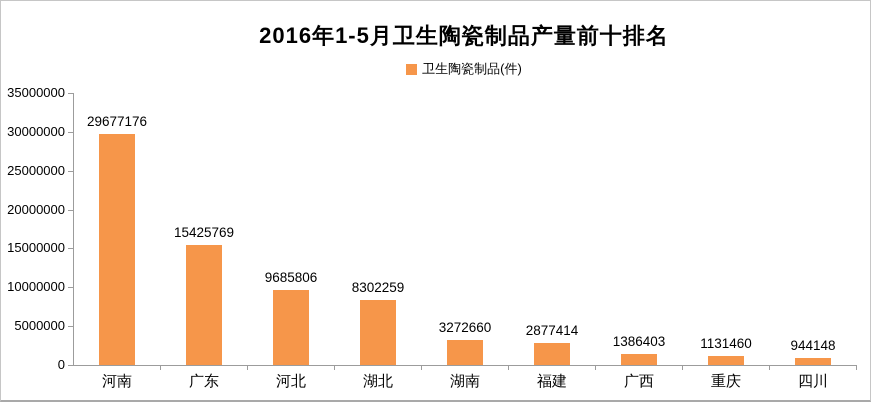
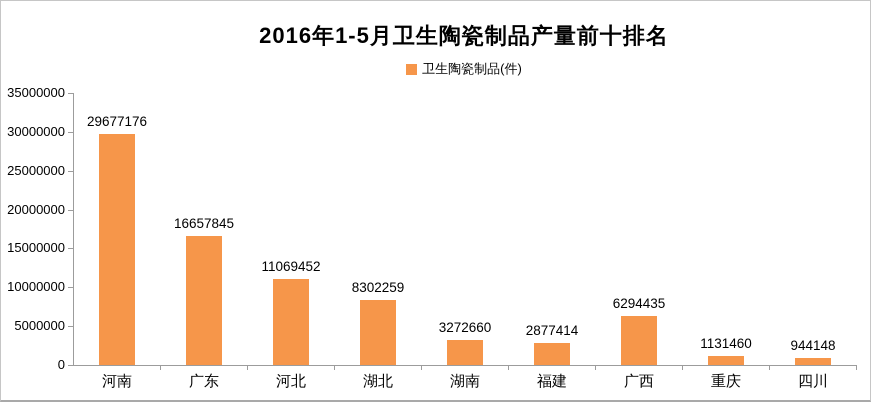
广东: 15425769 -> 16657845
河北: 9685806 -> 11069452
广西: 1386403 -> 6294435
